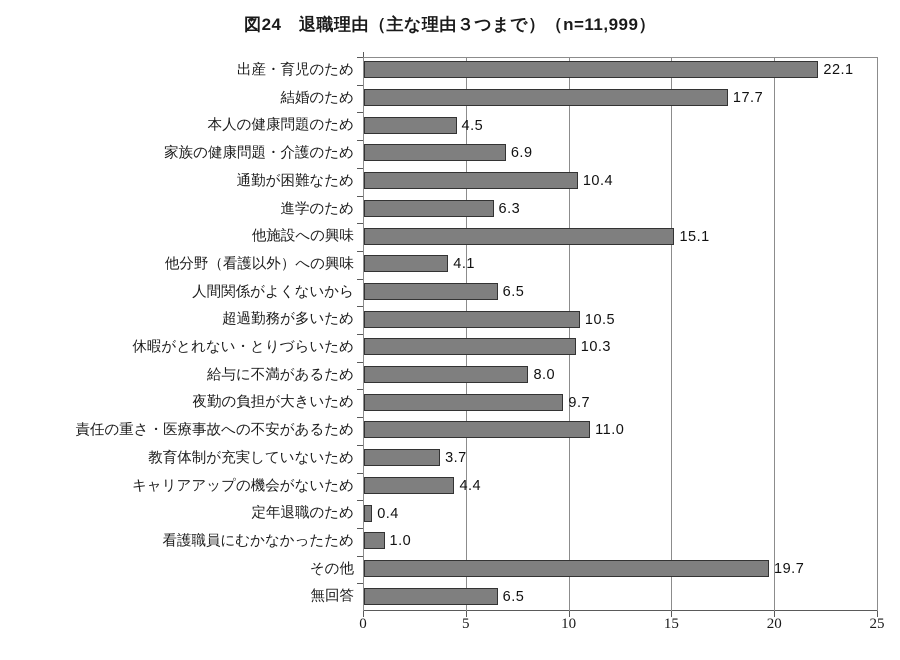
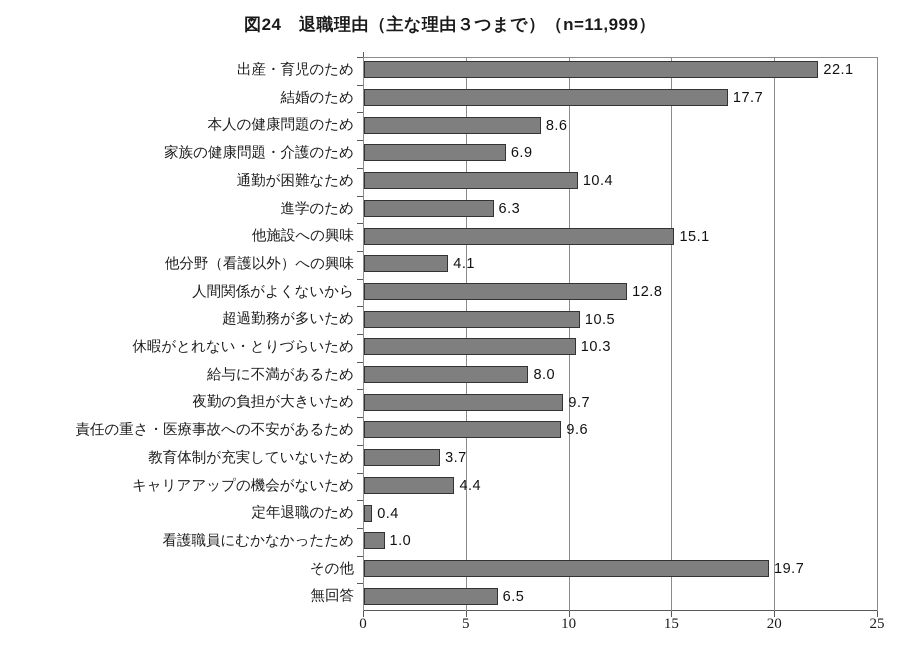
本人の健康問題のため: 4.5 -> 8.6
人間関係がよくないから: 6.5 -> 12.8
責任の重さ・医療事故への不安があるため: 11.0 -> 9.6
